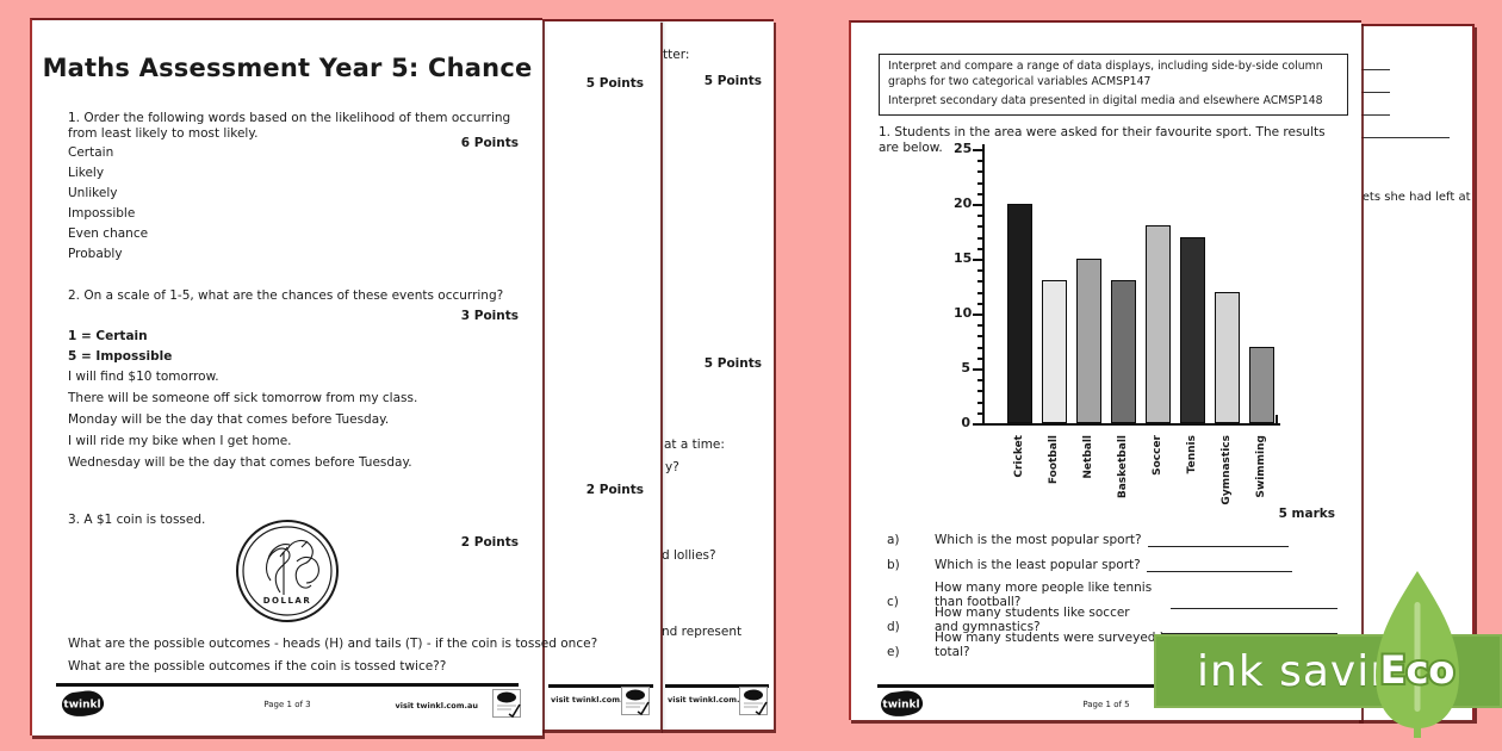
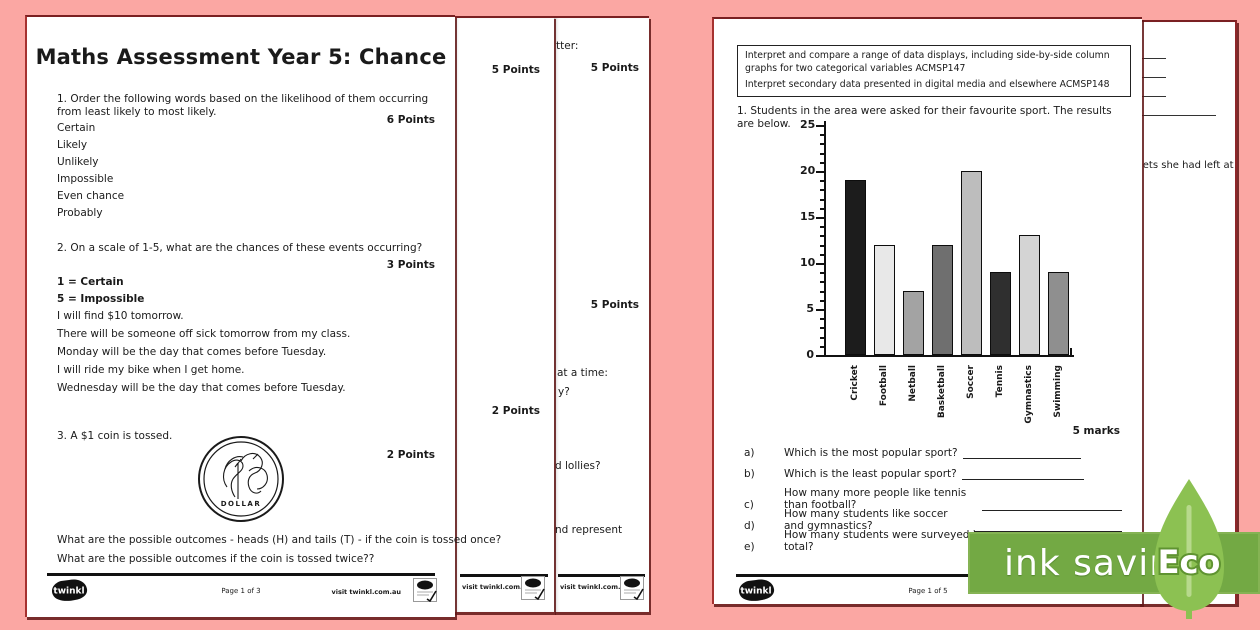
Cricket: 20 -> 19
Football: 13 -> 12
Netball: 15 -> 7
Basketball: 13 -> 12
Soccer: 18 -> 20
Tennis: 17 -> 9
Gymnastics: 12 -> 13
Swimming: 7 -> 9
